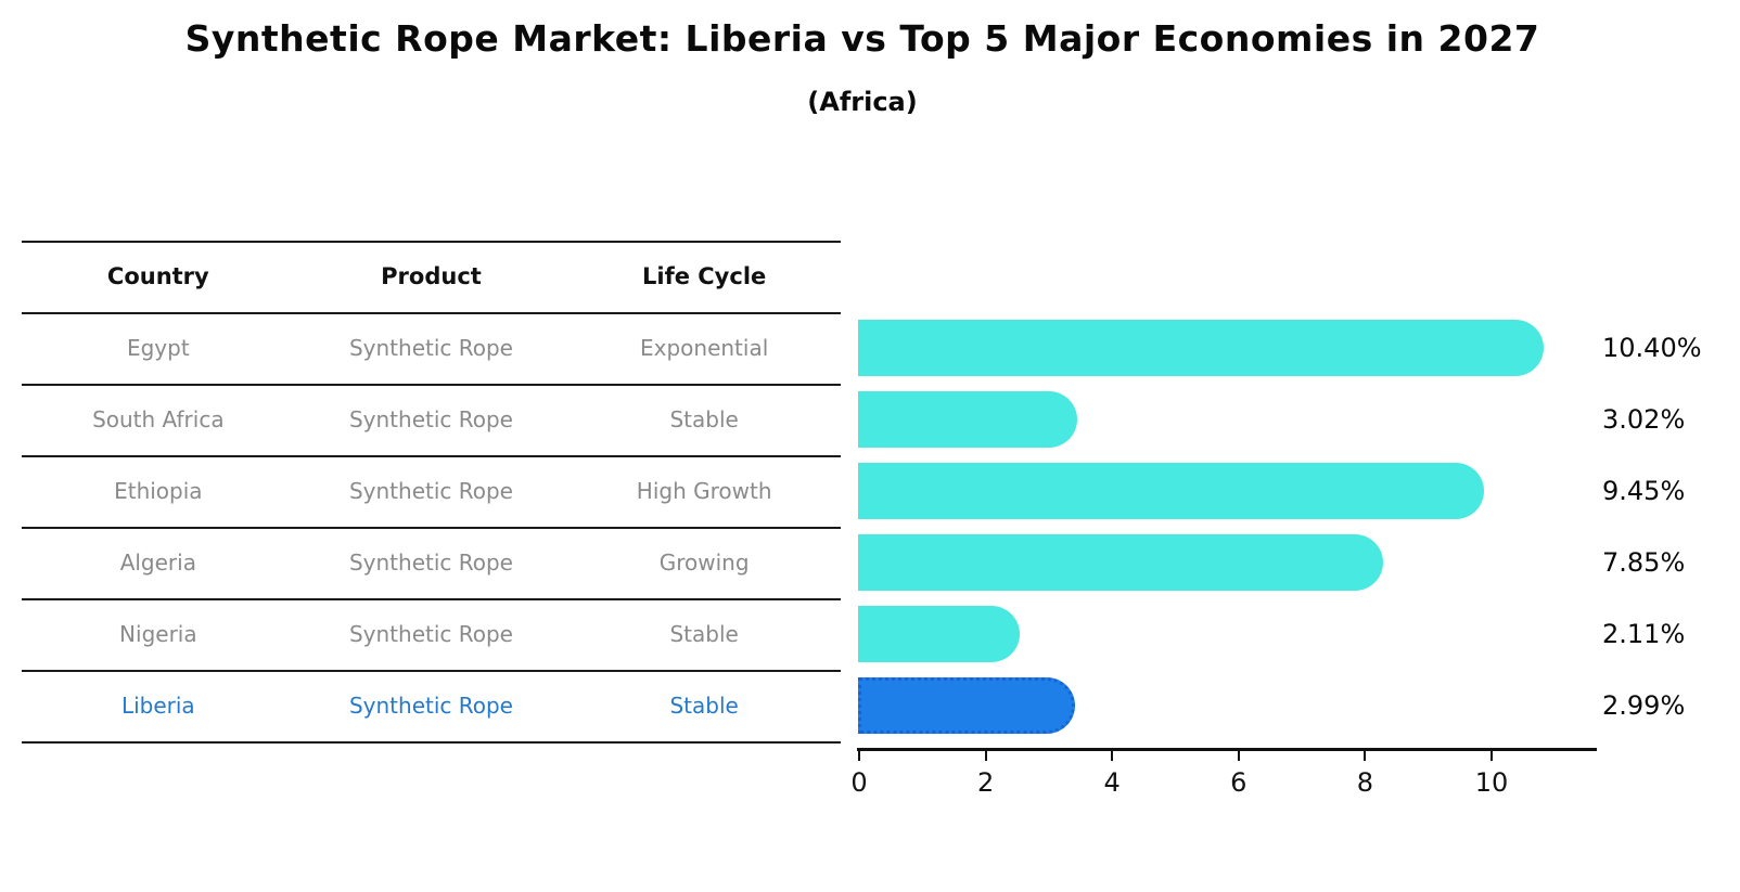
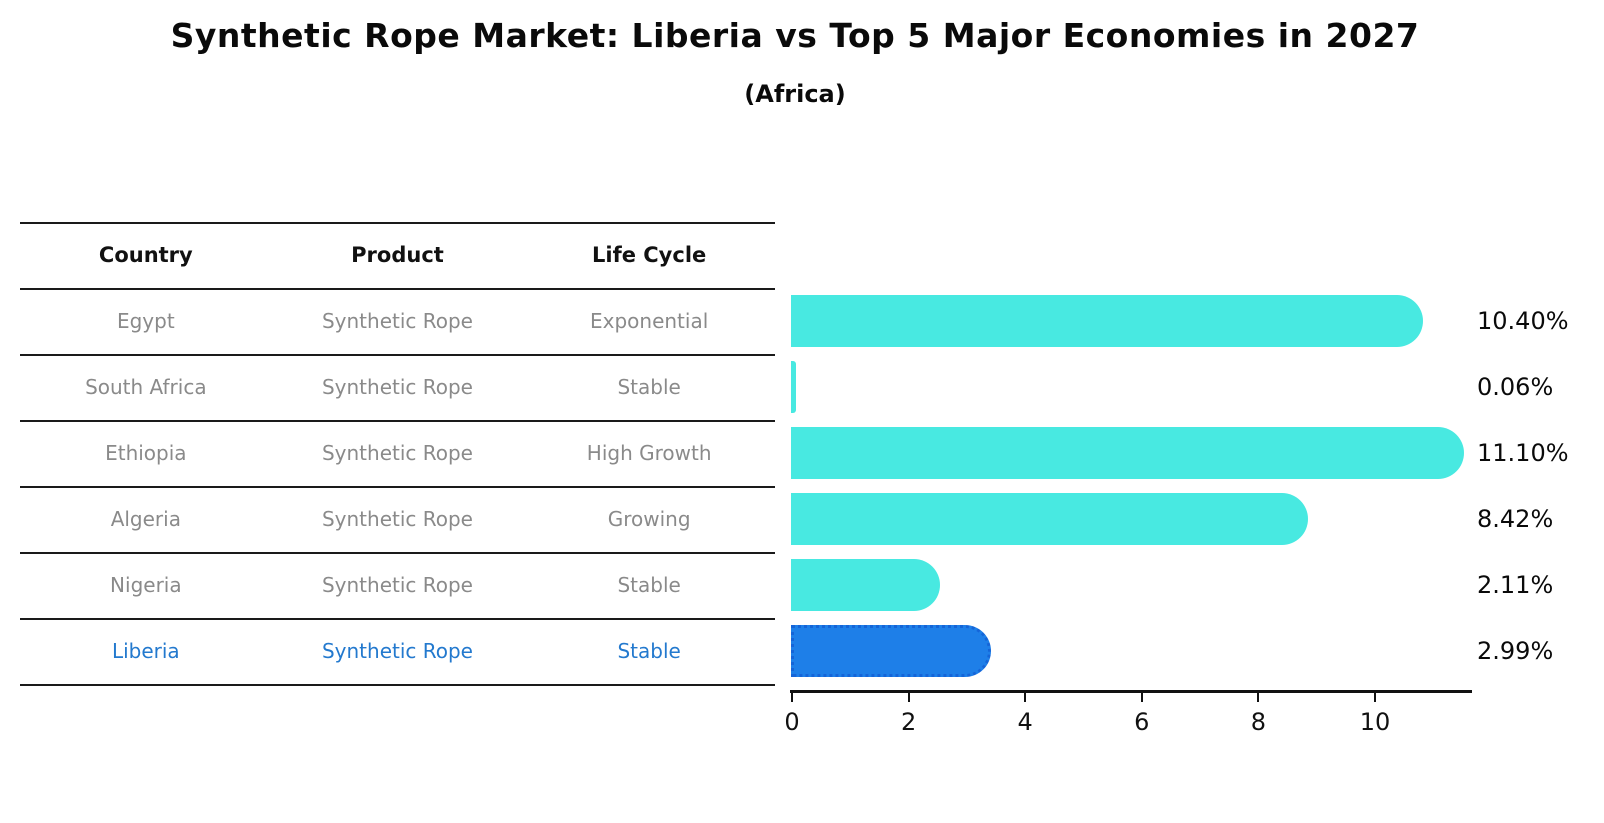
South Africa: 3.02% -> 0.06%
Ethiopia: 9.45% -> 11.10%
Algeria: 7.85% -> 8.42%
